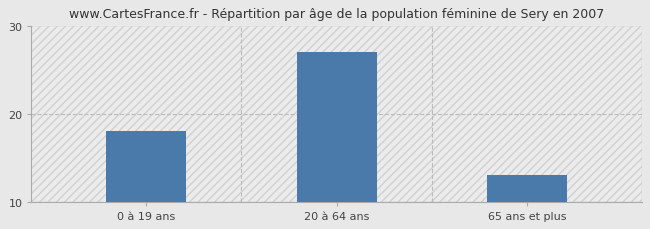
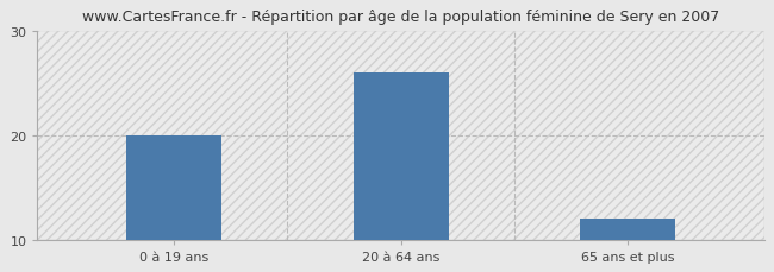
0 à 19 ans: 18 -> 20
20 à 64 ans: 27 -> 26
65 ans et plus: 13 -> 12
